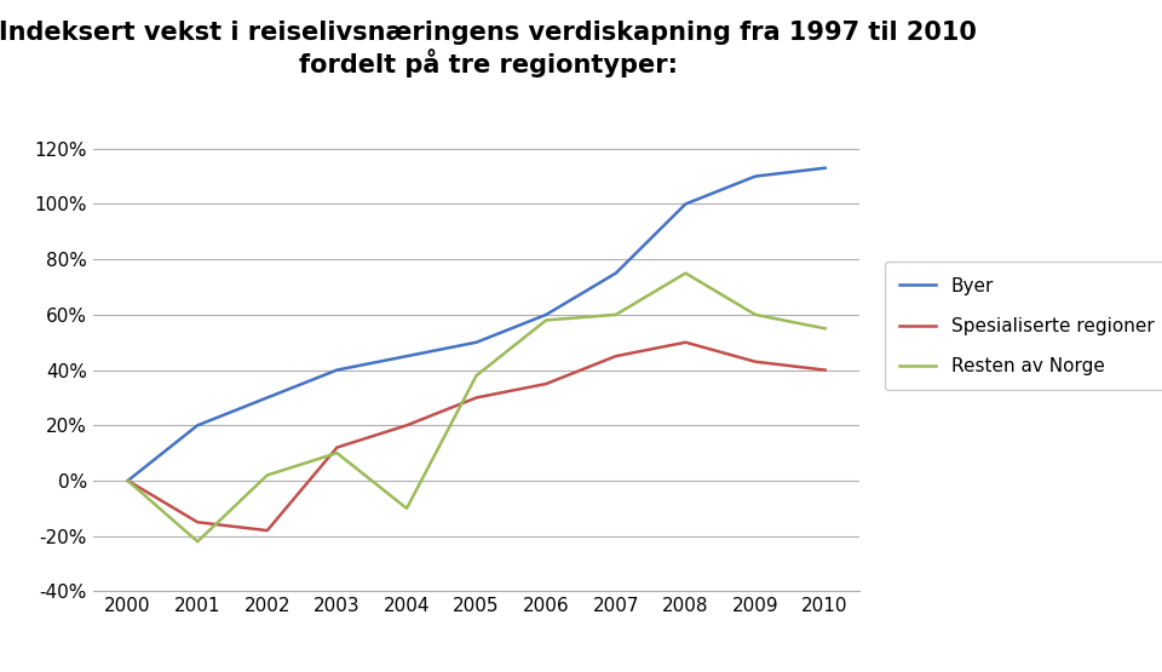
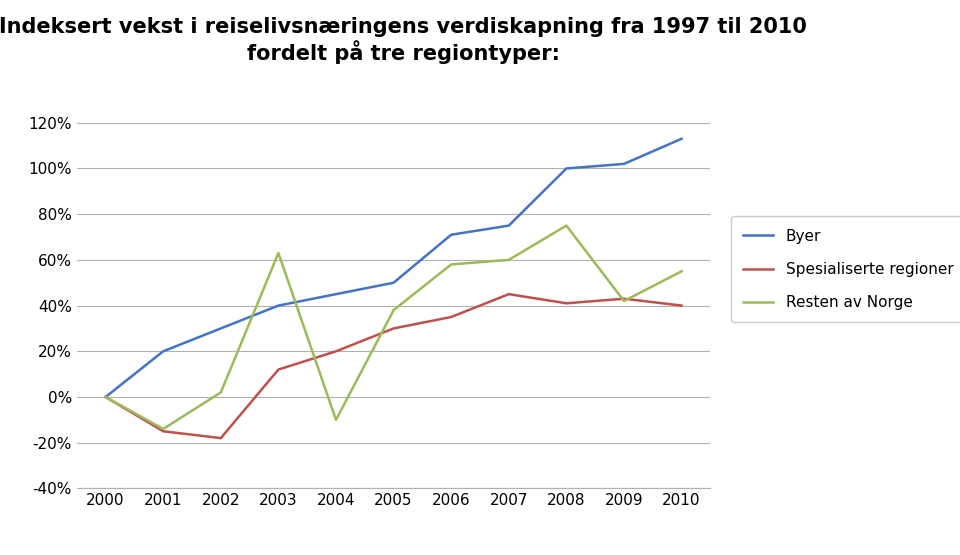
Resten av Norge/2001: -22% -> -14%
Resten av Norge/2003: 10% -> 63%
Byer/2006: 60% -> 71%
Spesialiserte regioner/2008: 50% -> 41%
Byer/2009: 110% -> 102%
Resten av Norge/2009: 60% -> 42%
